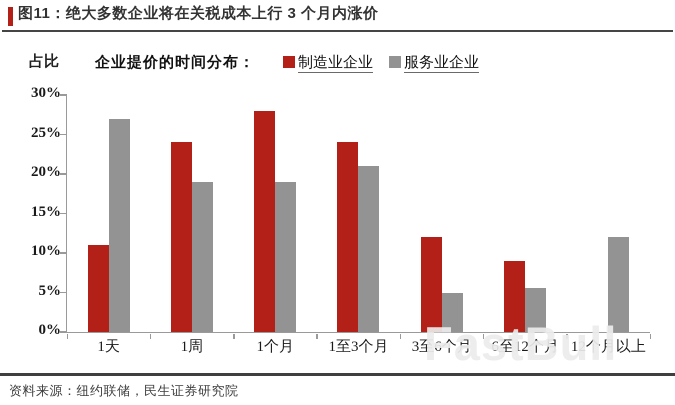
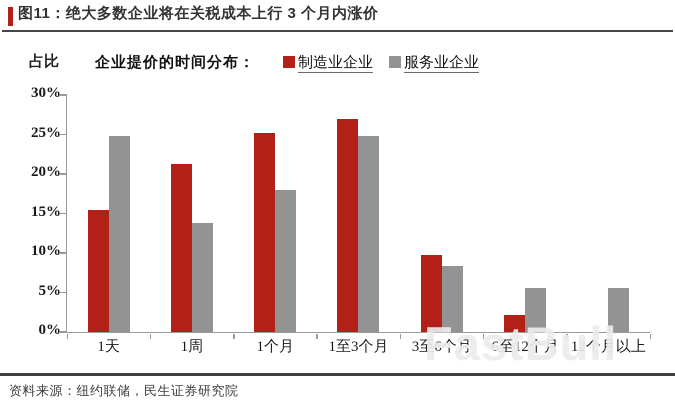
制造业企业/1天: 11% -> 16%
服务业企业/1天: 27% -> 25%
制造业企业/1周: 24% -> 21%
服务业企业/1周: 19% -> 14%
制造业企业/1个月: 28% -> 25%
服务业企业/1个月: 19% -> 18%
制造业企业/1至3个月: 24% -> 27%
服务业企业/1至3个月: 21% -> 25%
制造业企业/3至6个月: 12% -> 10%
服务业企业/3至6个月: 5% -> 8%
制造业企业/6至12个月: 9% -> 2%
服务业企业/12个月以上: 12% -> 6%
